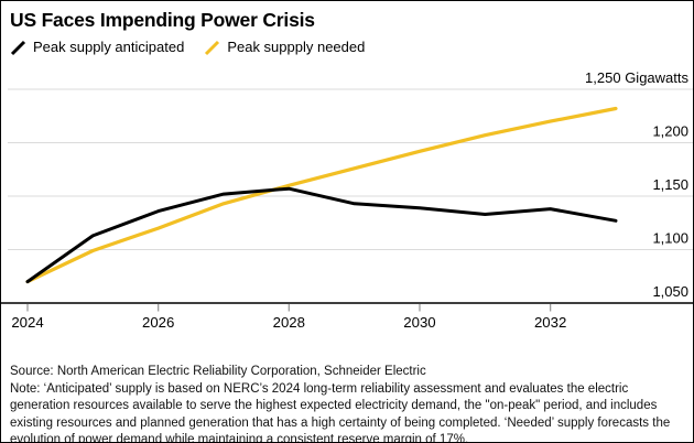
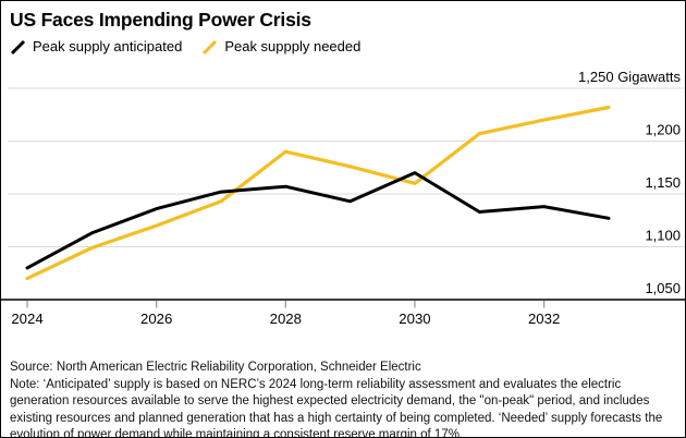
Peak supply anticipated/2024: 1070 -> 1080
Peak suppply needed/2028: 1160 -> 1190
Peak supply anticipated/2030: 1140 -> 1170
Peak suppply needed/2030: 1190 -> 1160
